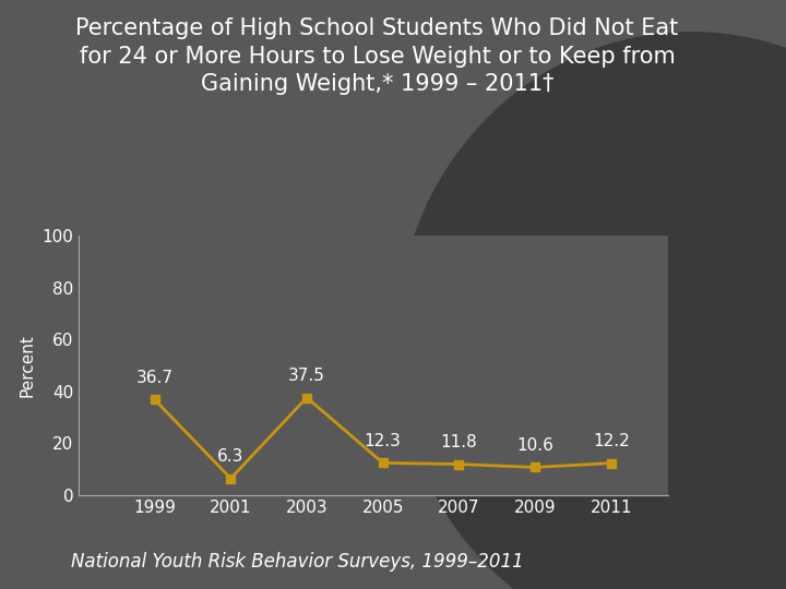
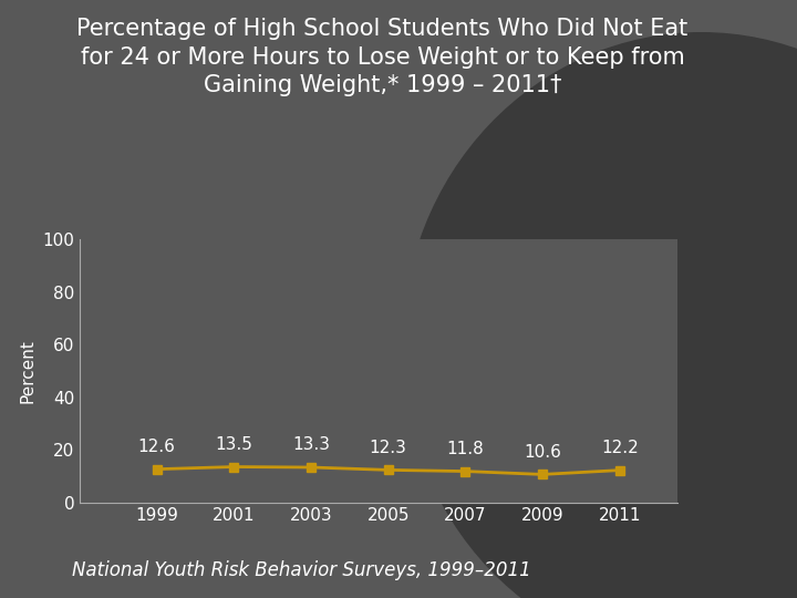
1999: 36.7 -> 12.6
2001: 6.3 -> 13.5
2003: 37.5 -> 13.3
